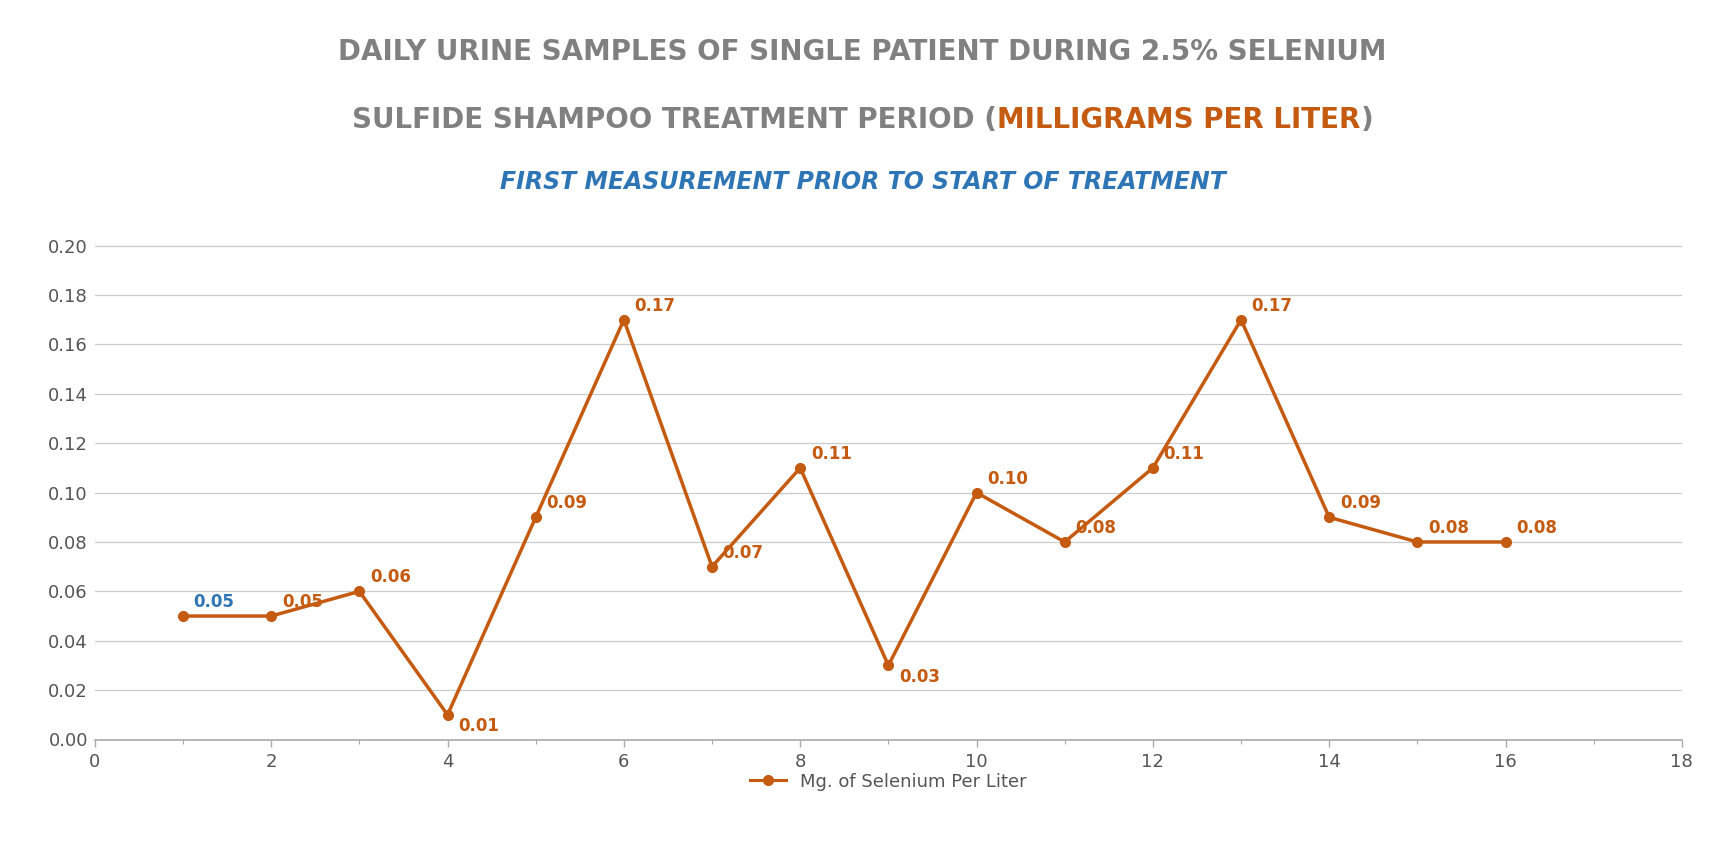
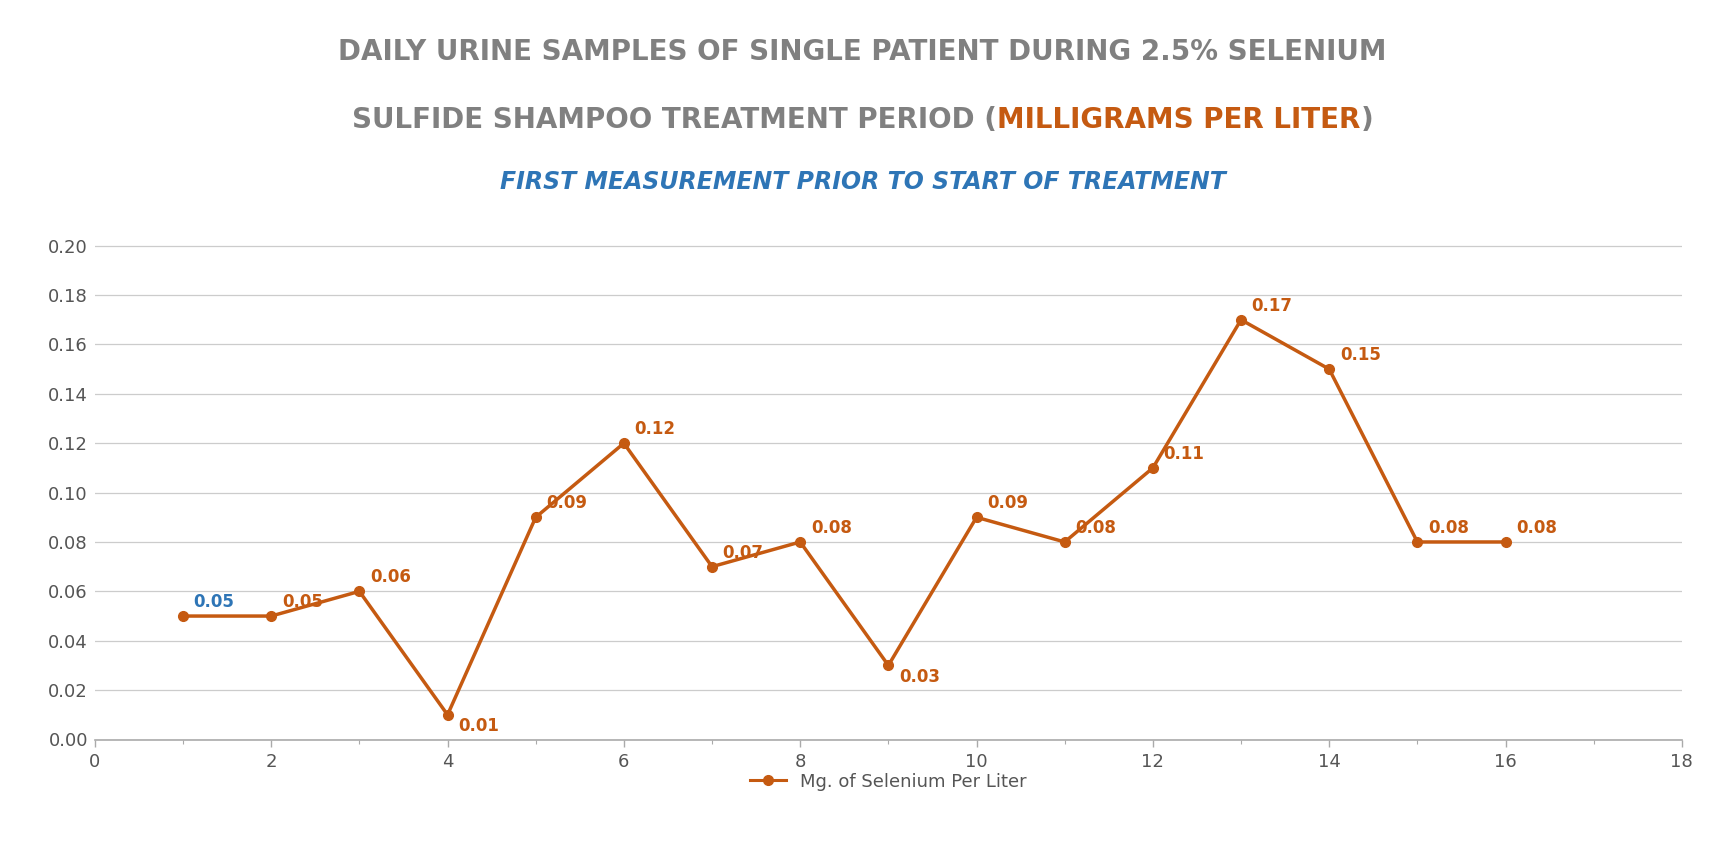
6: 0.17 -> 0.12
8: 0.11 -> 0.08
10: 0.10 -> 0.09
14: 0.09 -> 0.15
